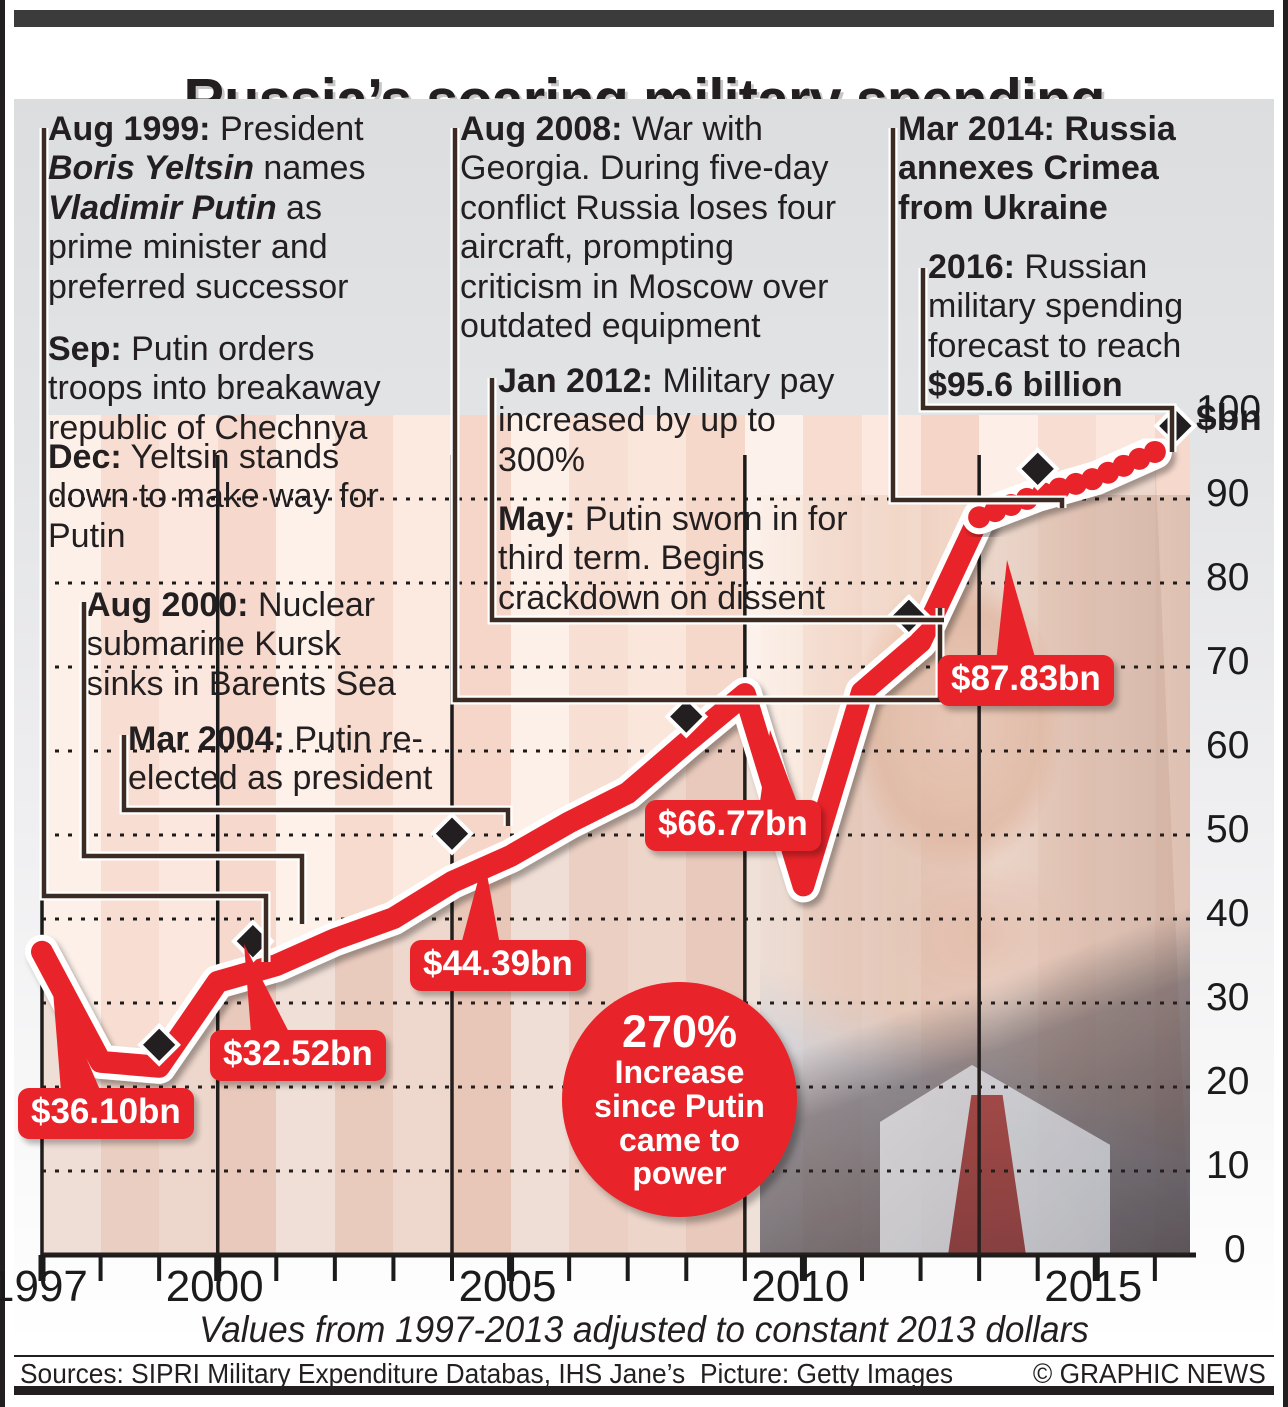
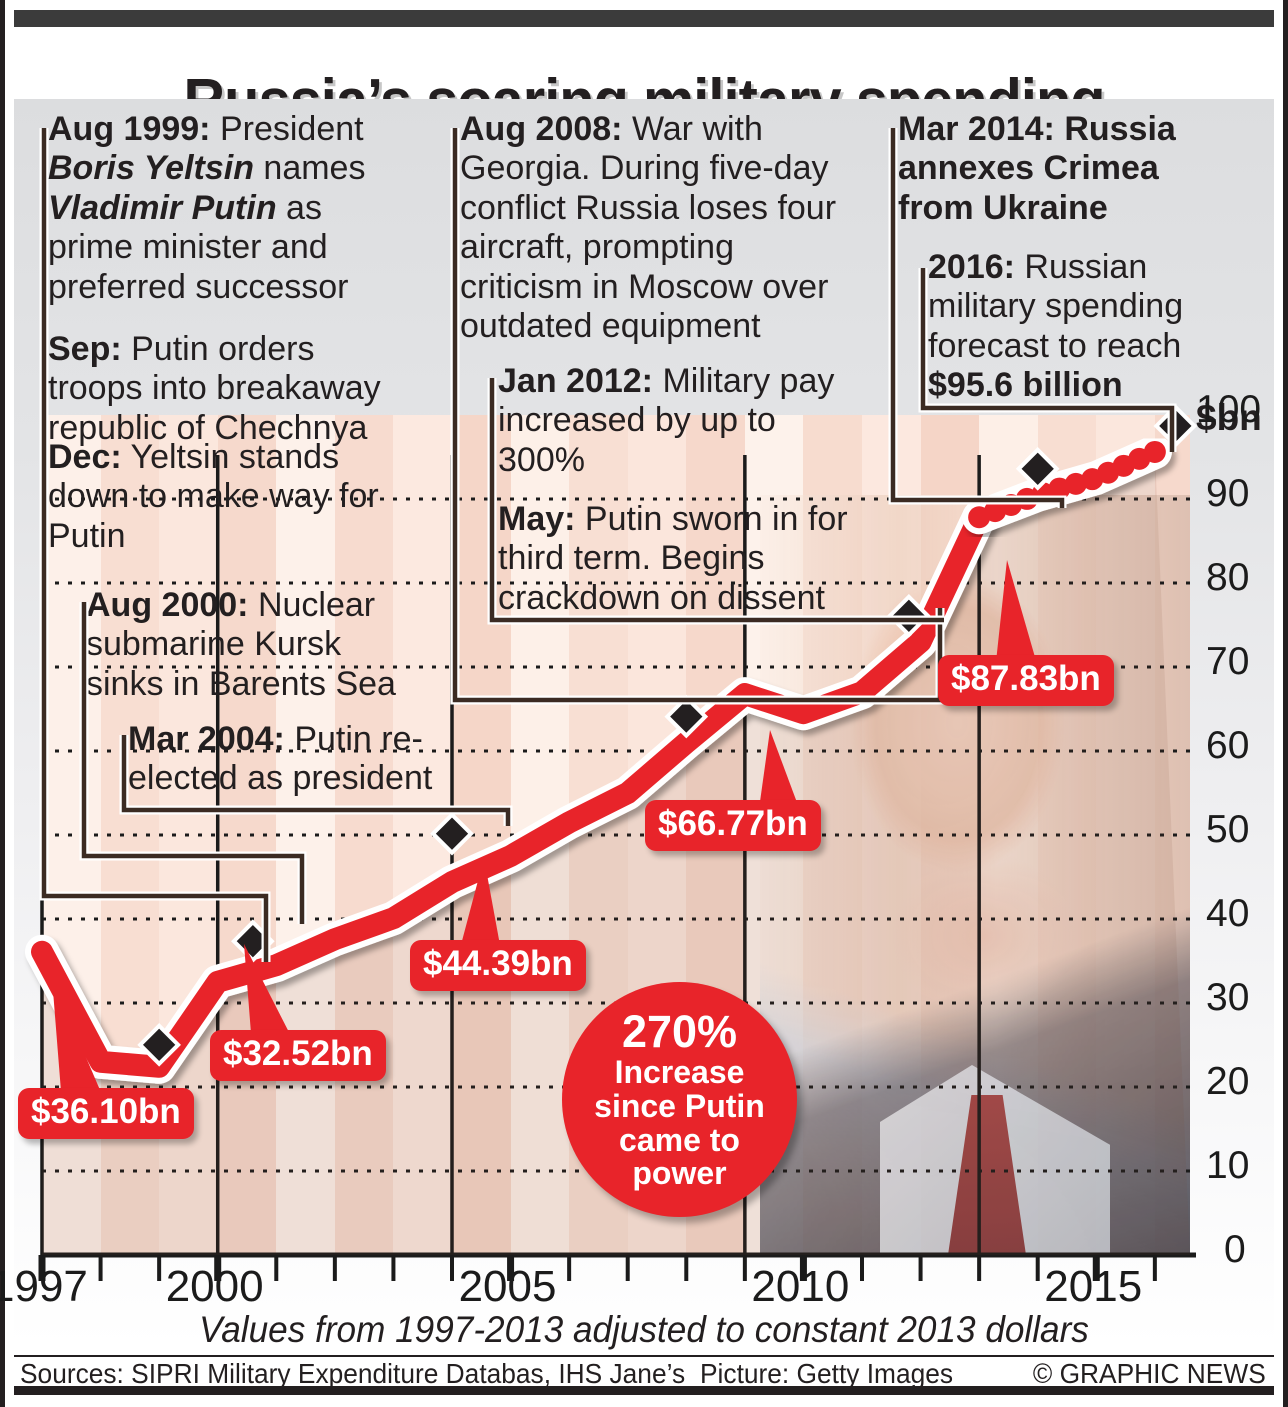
2010: 44 -> 64
